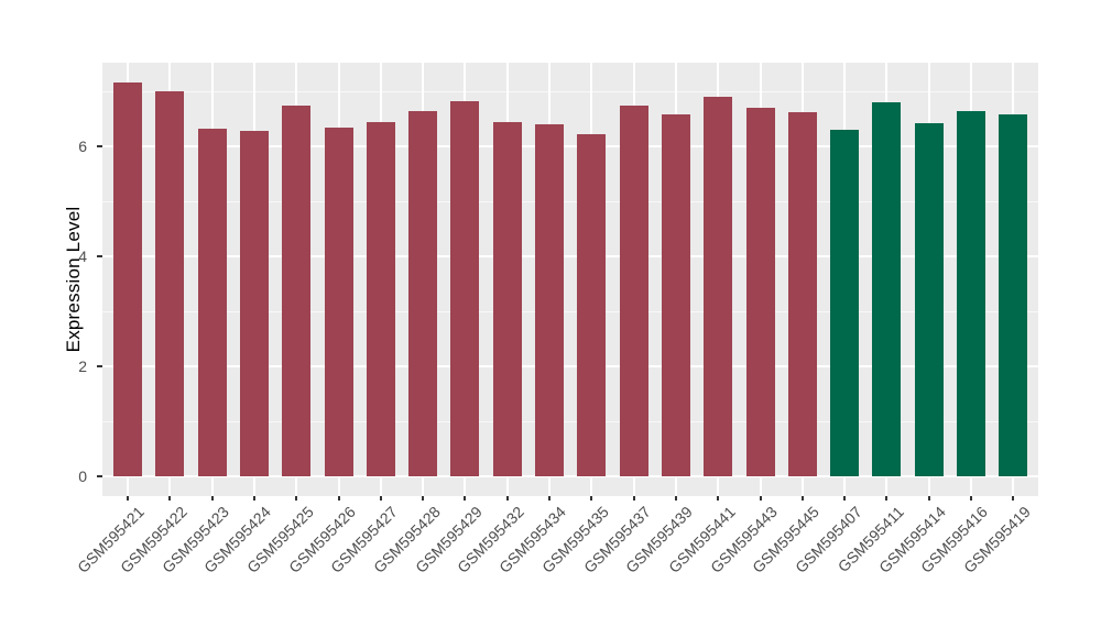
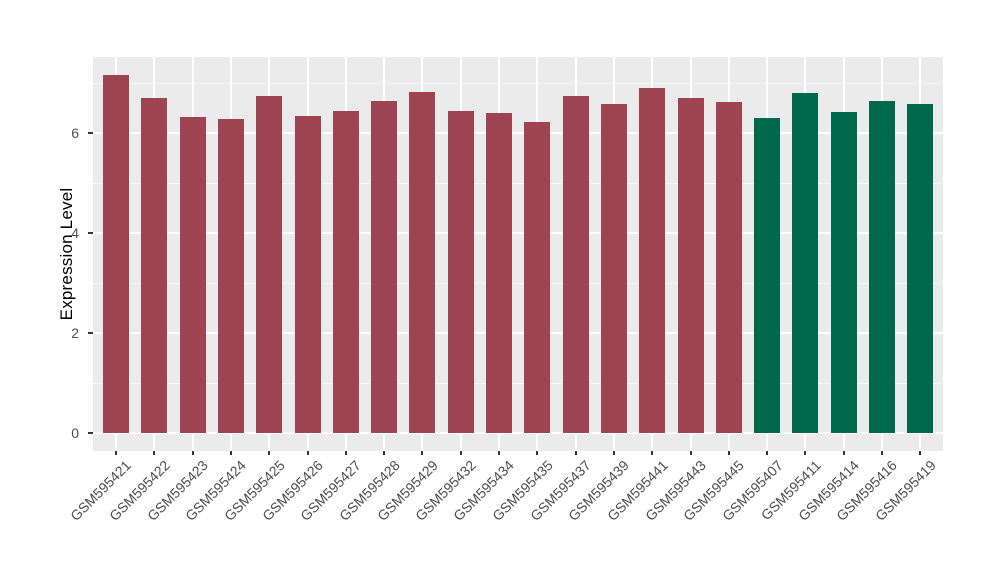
GSM595422: 7.0 -> 6.7
